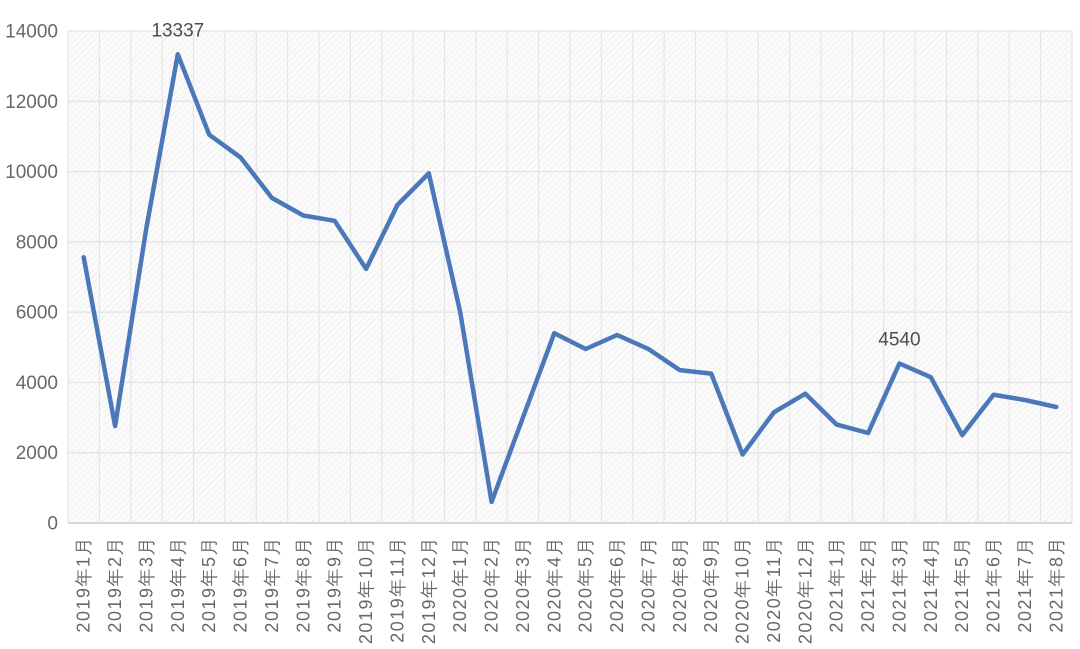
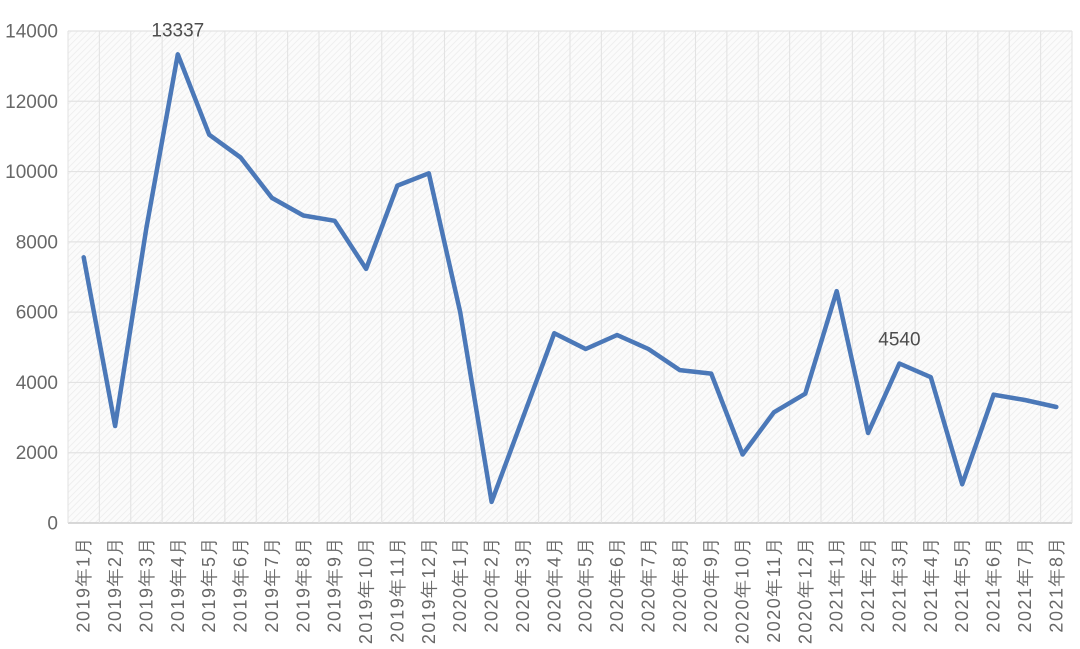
2019年11月: 9000 -> 9600
2021年1月: 2800 -> 6600
2021年5月: 2500 -> 1100
